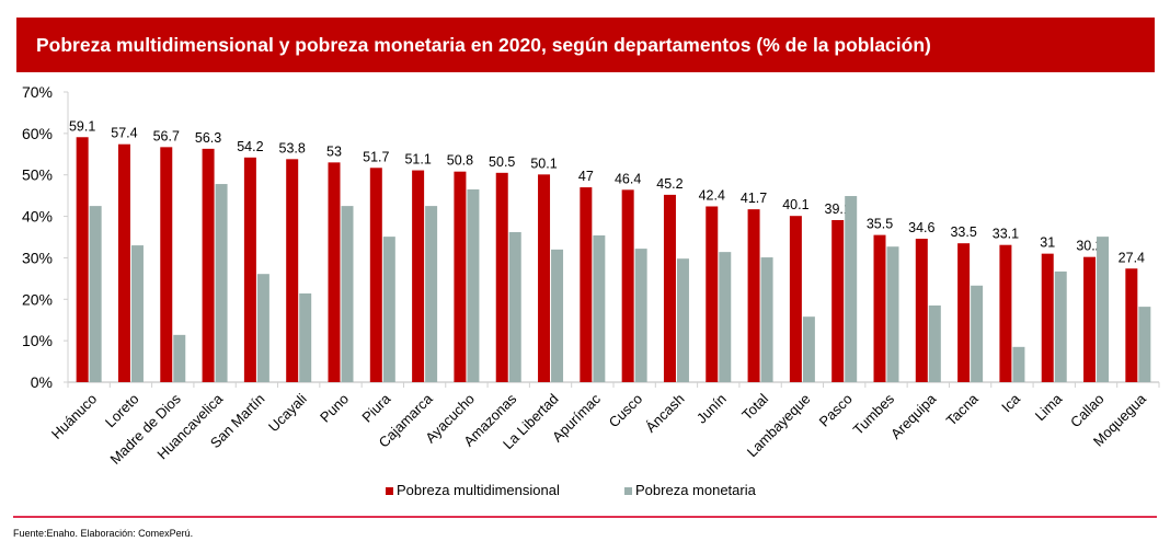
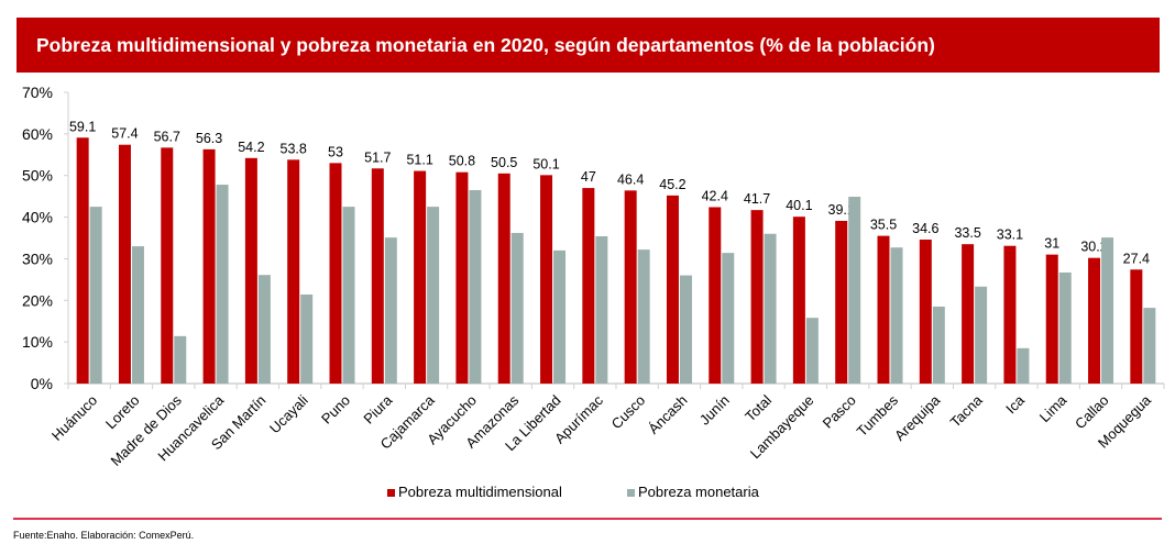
Pobreza monetaria/Áncash: 30% -> 26%
Pobreza monetaria/Total: 30% -> 36%
